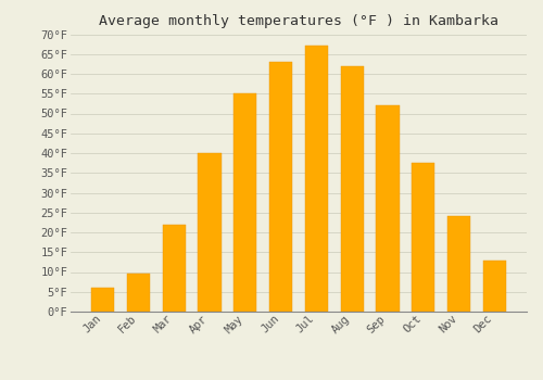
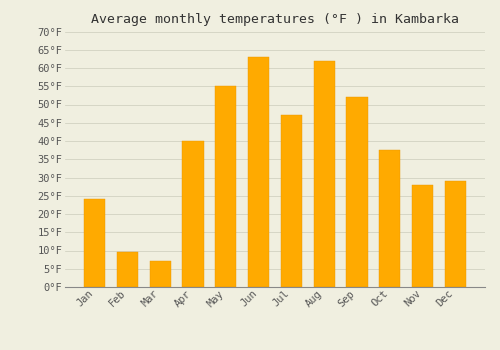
Jan: 6.0°F -> 24.0°F
Mar: 22.0°F -> 7.0°F
Jul: 67.0°F -> 47.0°F
Nov: 24.0°F -> 28.0°F
Dec: 13.0°F -> 29.0°F
